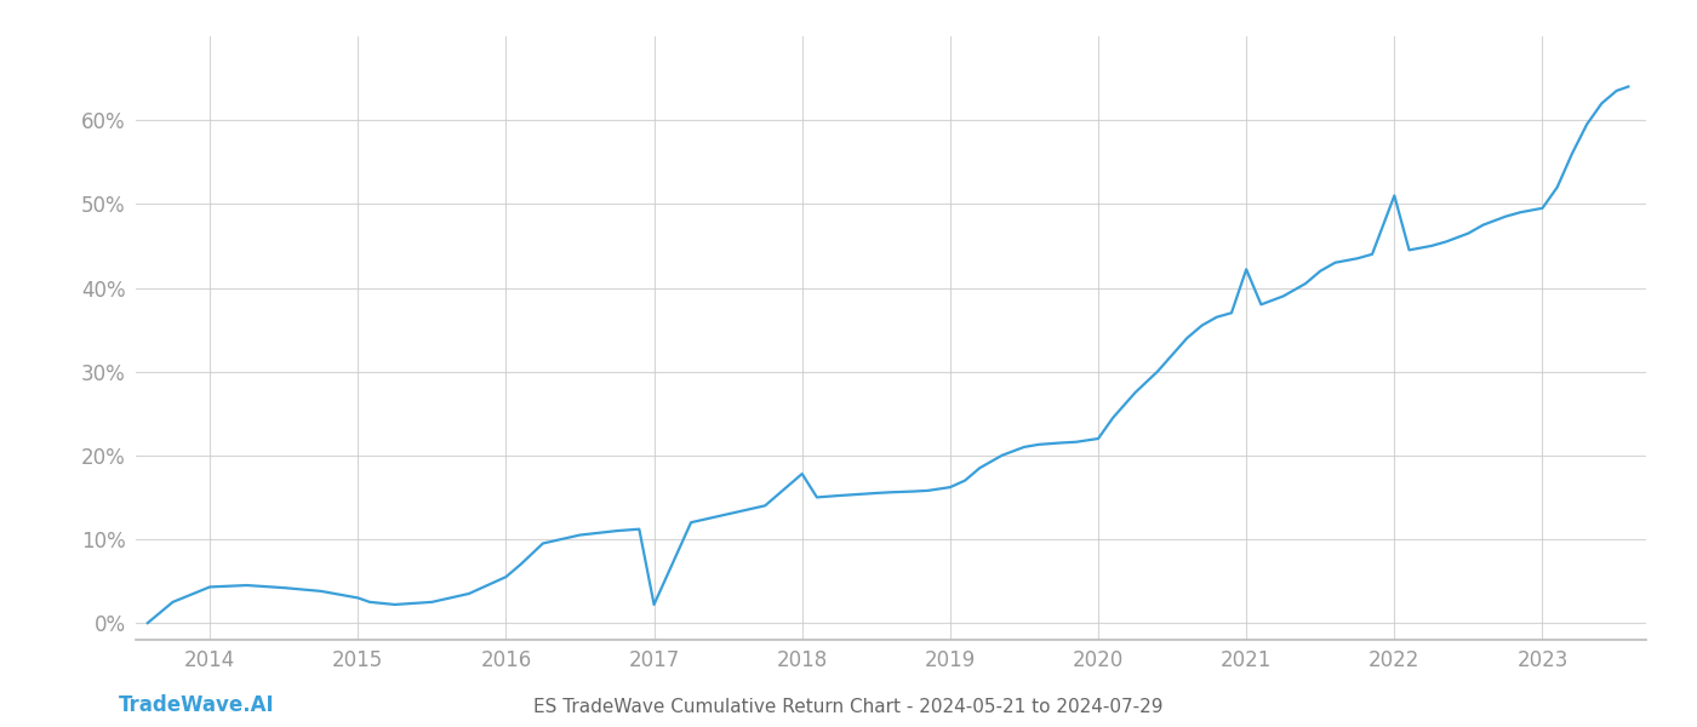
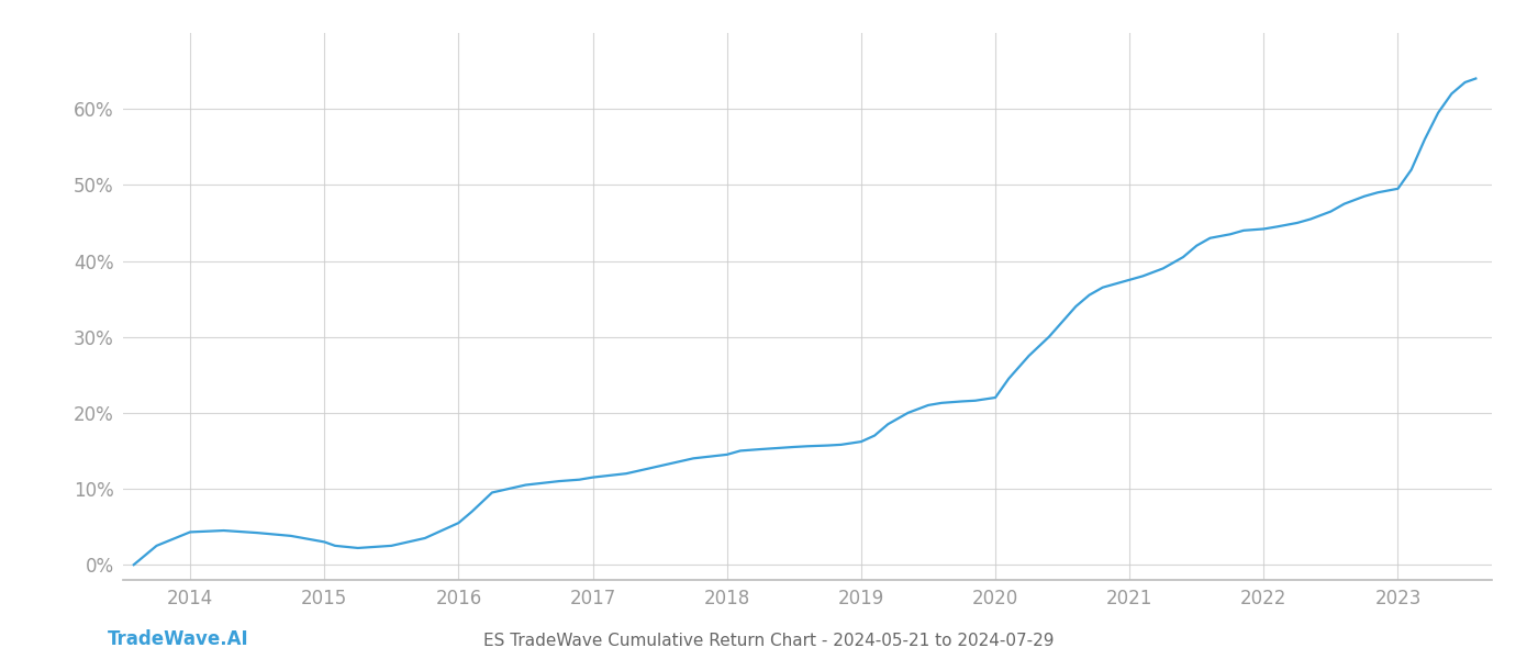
2017: 2.2% -> 11.5%
2018: 17.8% -> 14.5%
2021: 42.2% -> 37.5%
2022: 51.0% -> 44.2%
